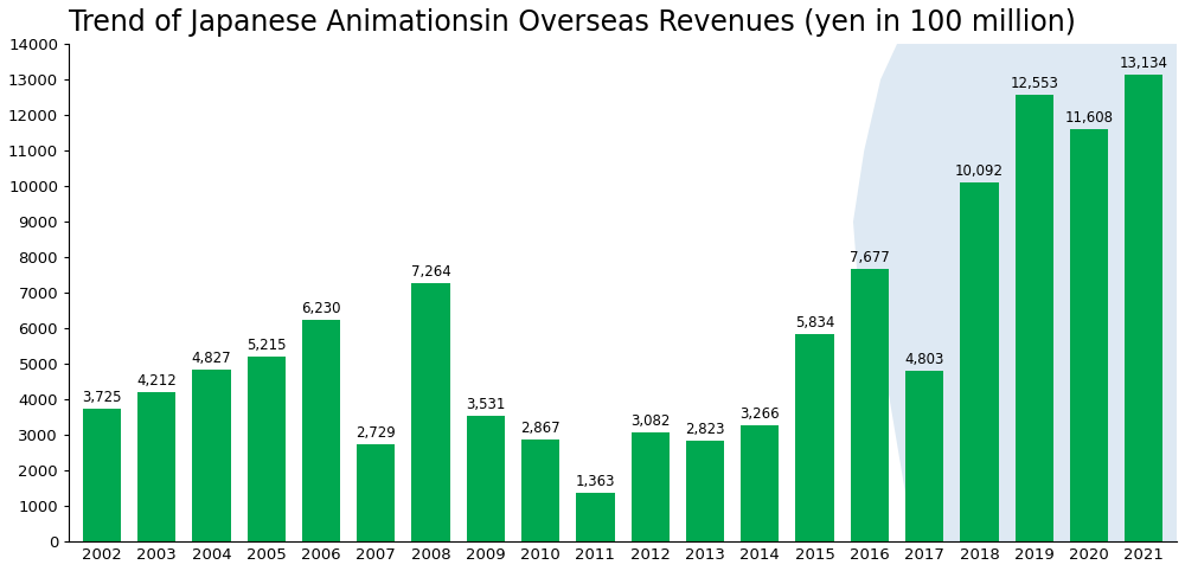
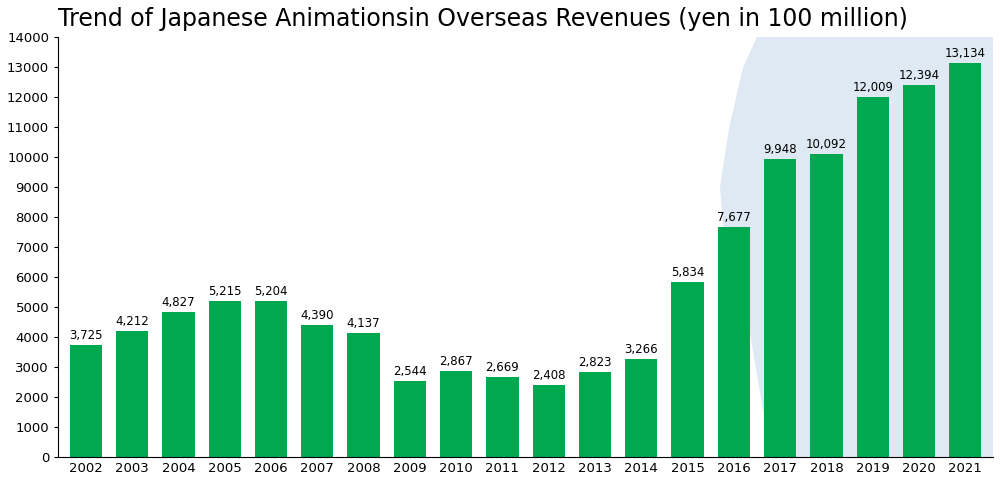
2006: 6,230 -> 5,204
2007: 2,729 -> 4,390
2008: 7,264 -> 4,137
2009: 3,531 -> 2,544
2011: 1,363 -> 2,669
2012: 3,082 -> 2,408
2017: 4,803 -> 9,948
2019: 12,553 -> 12,009
2020: 11,608 -> 12,394
